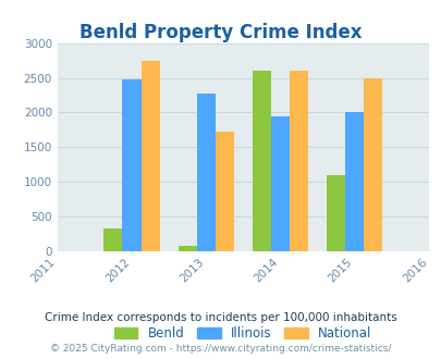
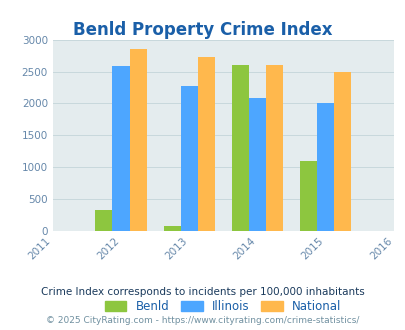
Illinois/2012: 2480 -> 2580
National/2012: 2740 -> 2850
National/2013: 1720 -> 2730
Illinois/2014: 1940 -> 2080
